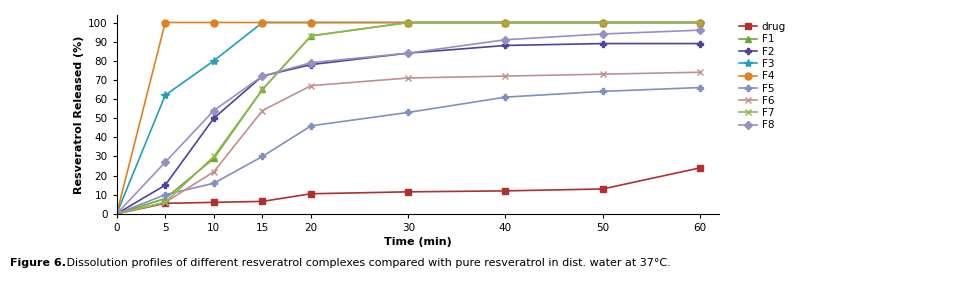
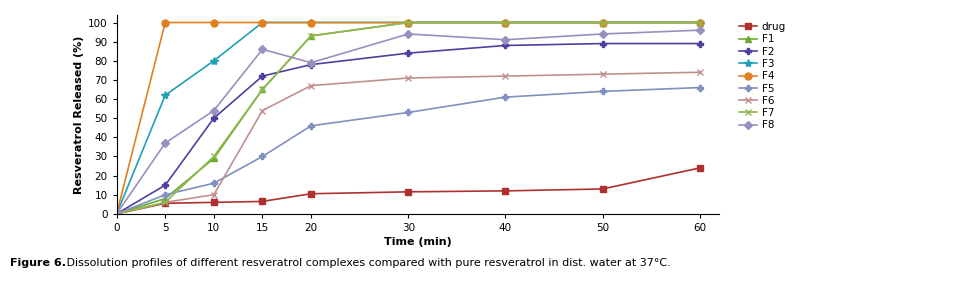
F8/5: 27 -> 37
F6/10: 22 -> 10
F8/15: 72 -> 86
F8/30: 84 -> 94
